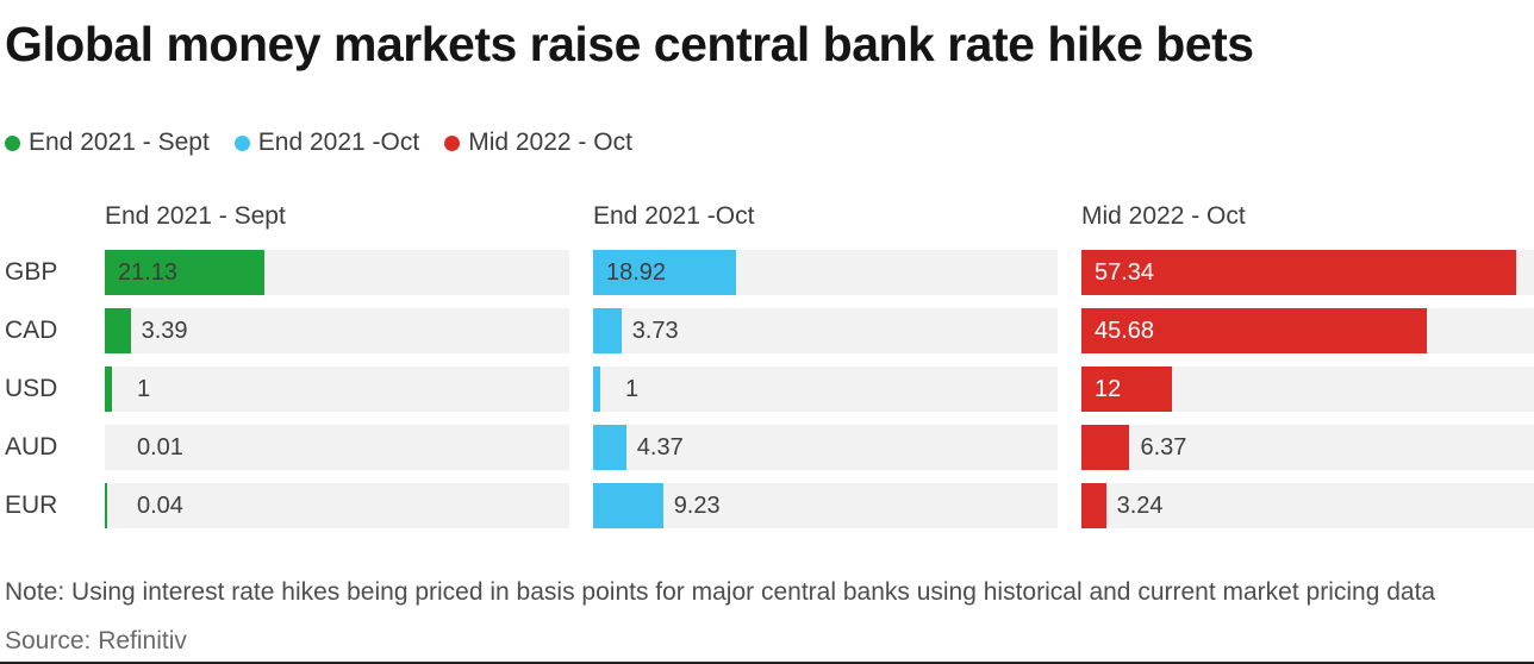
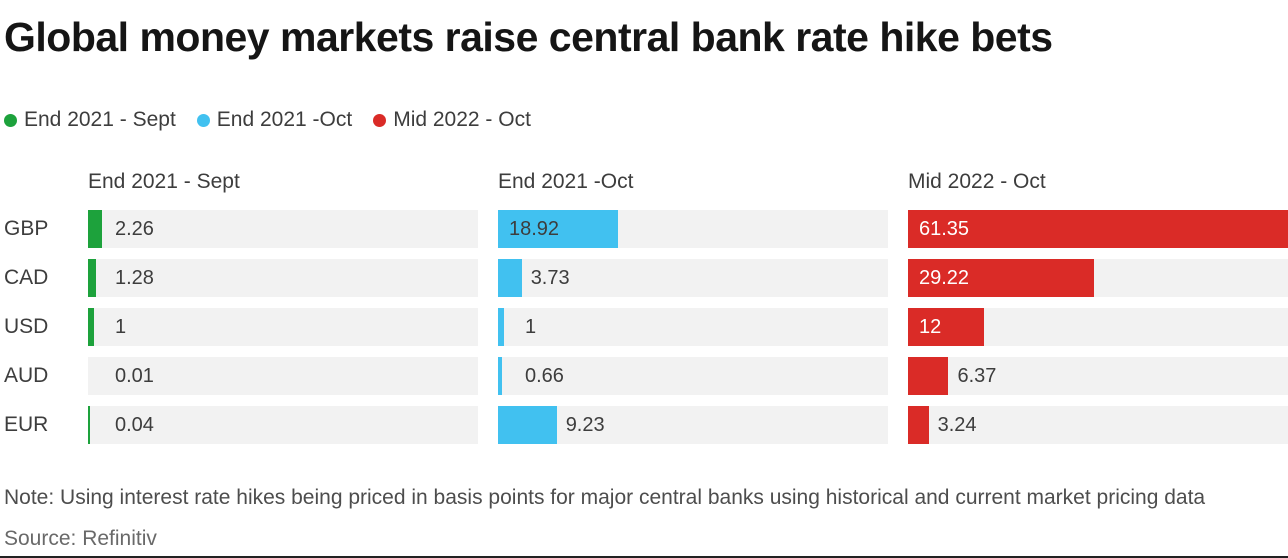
End 2021 - Sept/GBP: 21.13 -> 2.26
Mid 2022 - Oct/GBP: 57.34 -> 61.35
End 2021 - Sept/CAD: 3.39 -> 1.28
Mid 2022 - Oct/CAD: 45.68 -> 29.22
End 2021 -Oct/AUD: 4.37 -> 0.66
